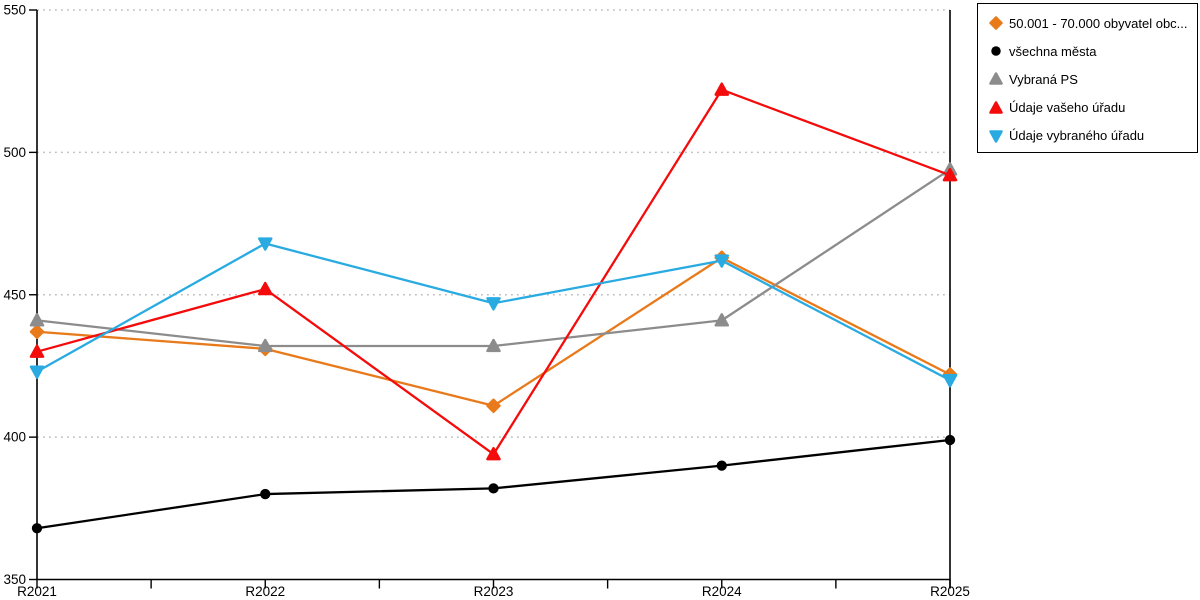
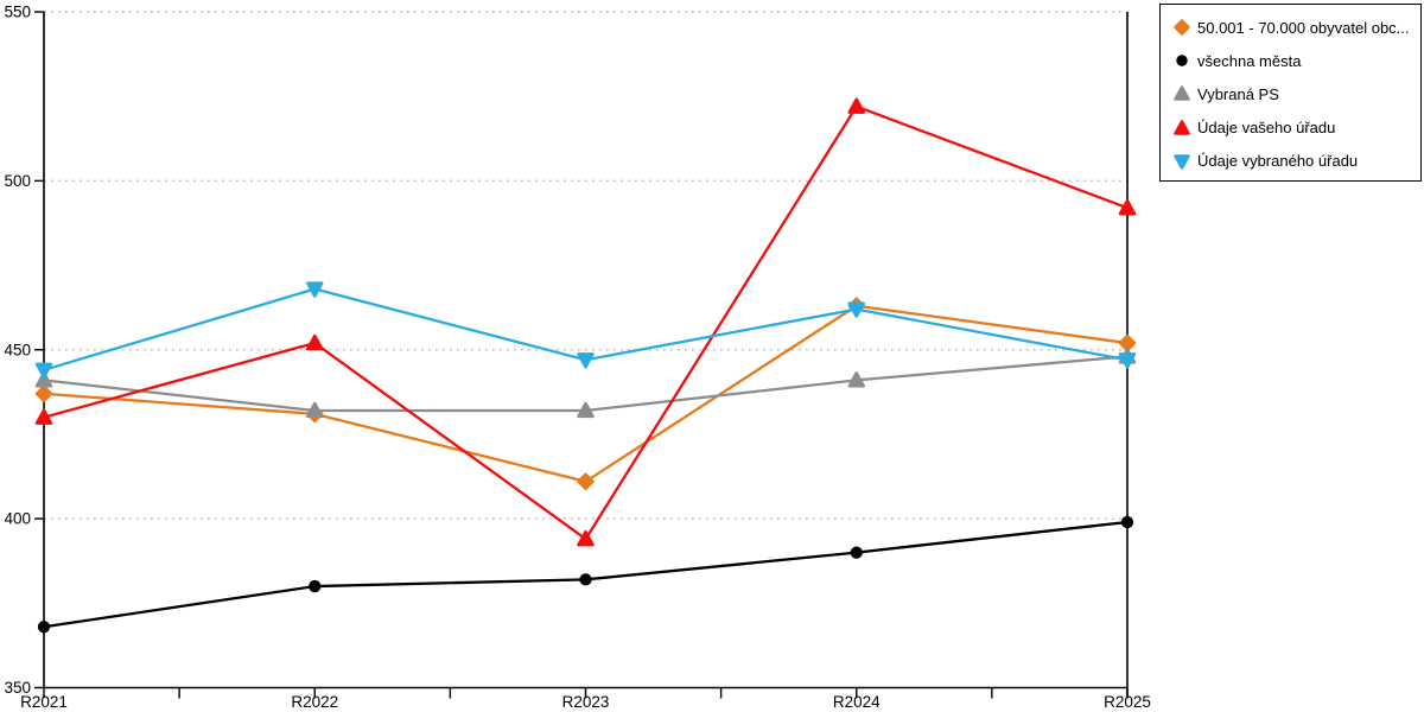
Údaje vybraného úřadu/R2021: 423 -> 444
50.001 - 70.000 obyvatel obc.../R2025: 422 -> 452
Vybraná PS/R2025: 494 -> 448
Údaje vybraného úřadu/R2025: 420 -> 447
